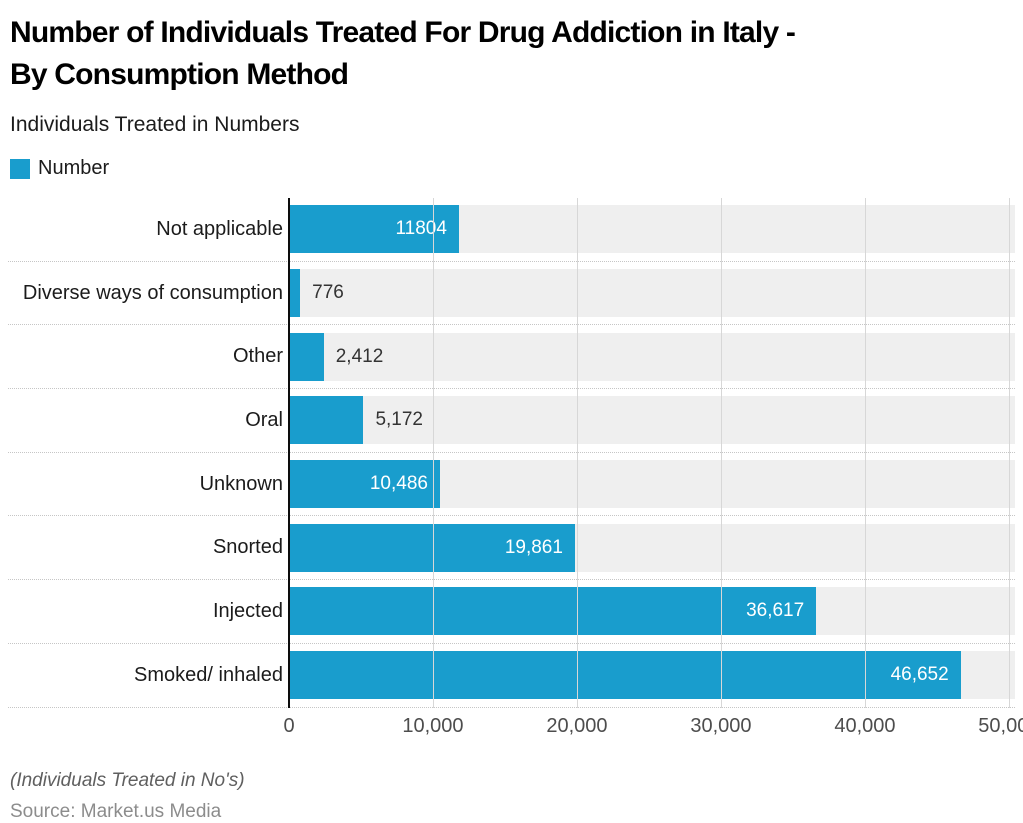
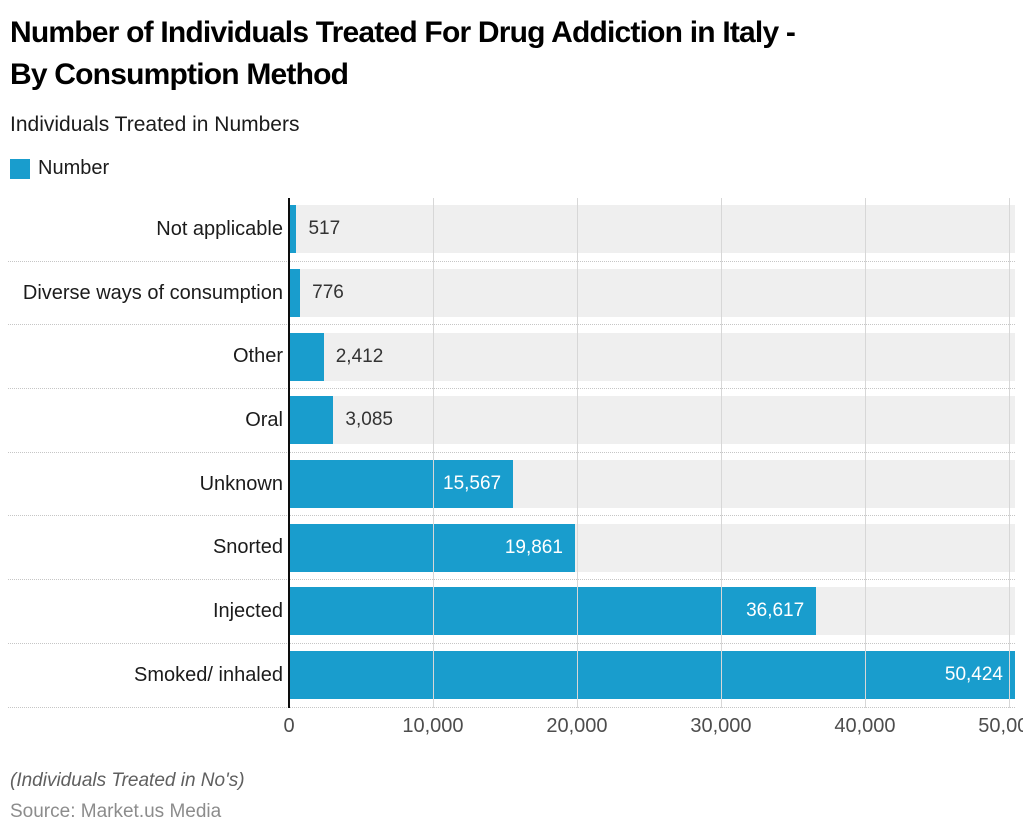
Not applicable: 11804 -> 517
Oral: 5,172 -> 3,085
Unknown: 10,486 -> 15,567
Smoked/ inhaled: 46,652 -> 50,424
